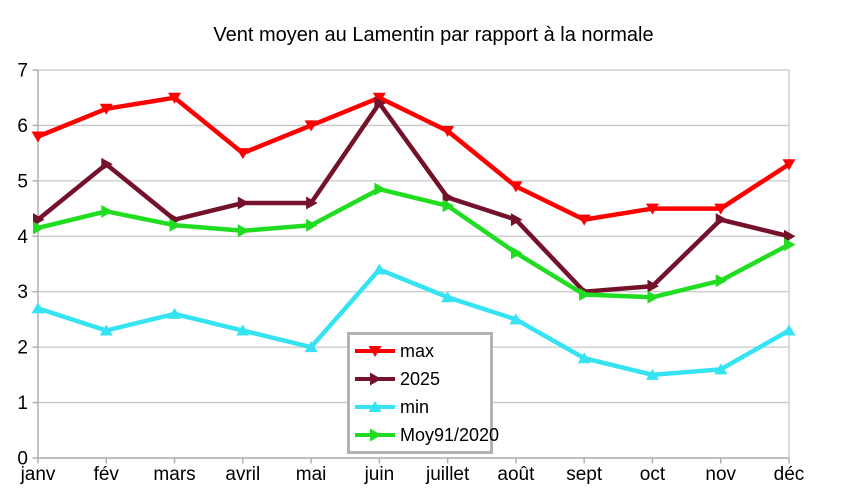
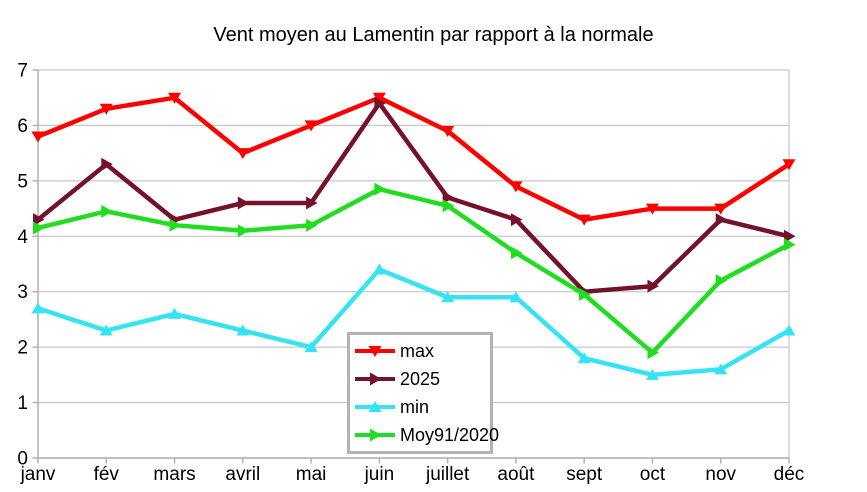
min/août: 2.5 -> 2.9
Moy91/2020/oct: 2.9 -> 1.9
